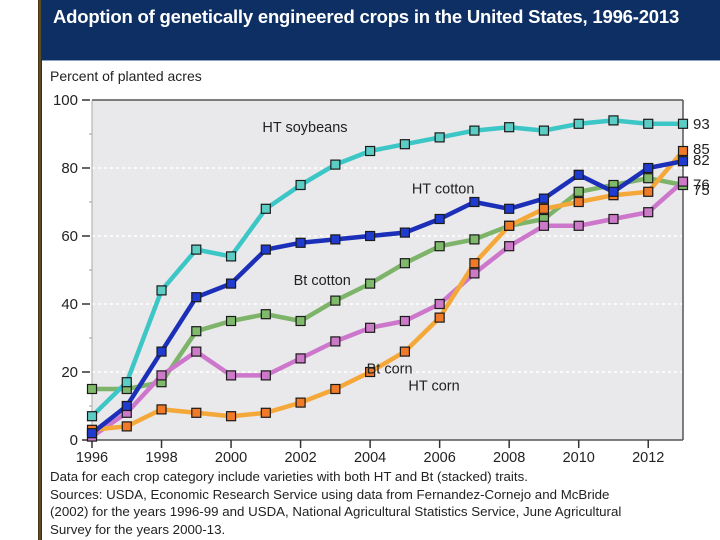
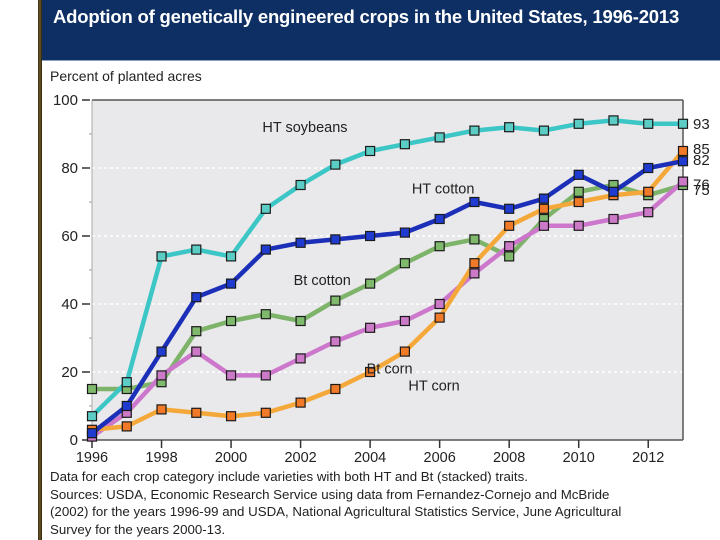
HT soybeans/1998: 44 -> 54
Bt cotton/2008: 63 -> 54
Bt cotton/2012: 77 -> 72
